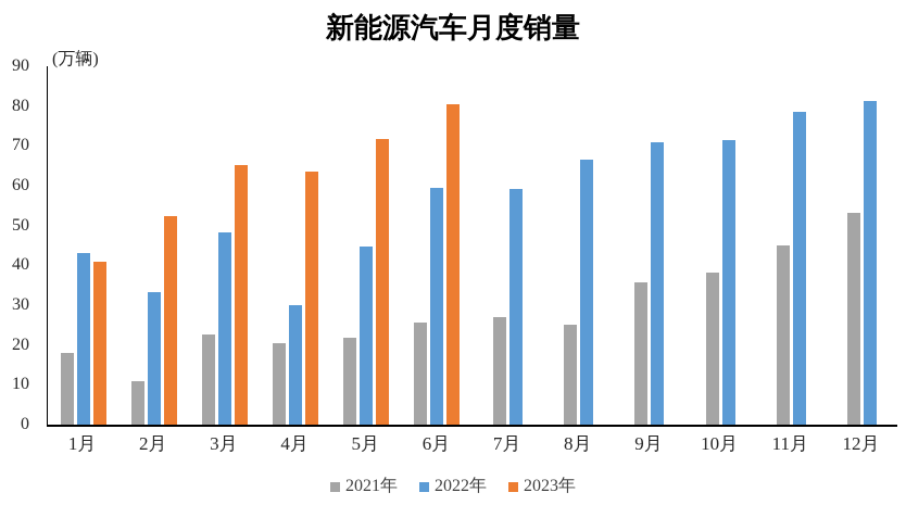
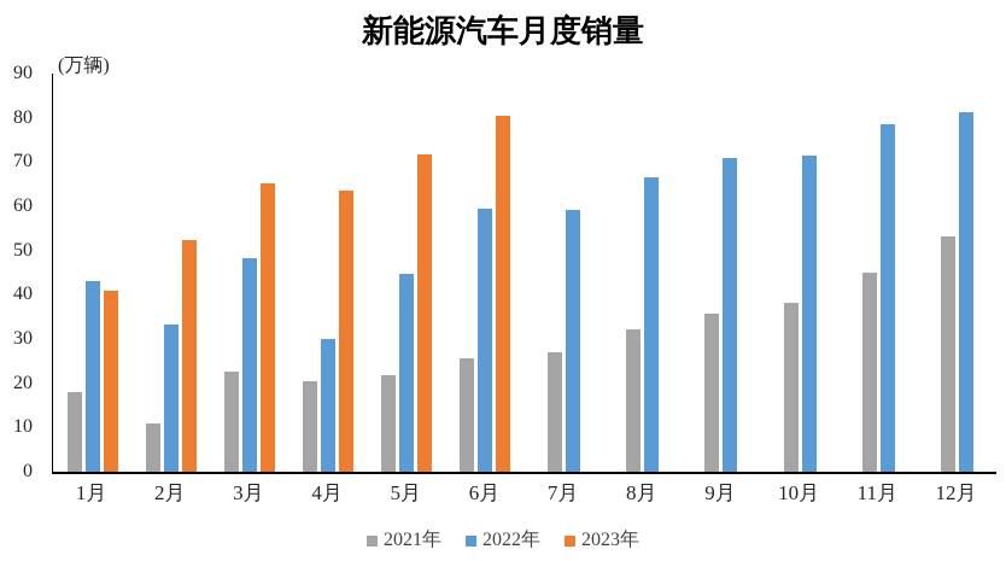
2021年/8月: 25 -> 32
